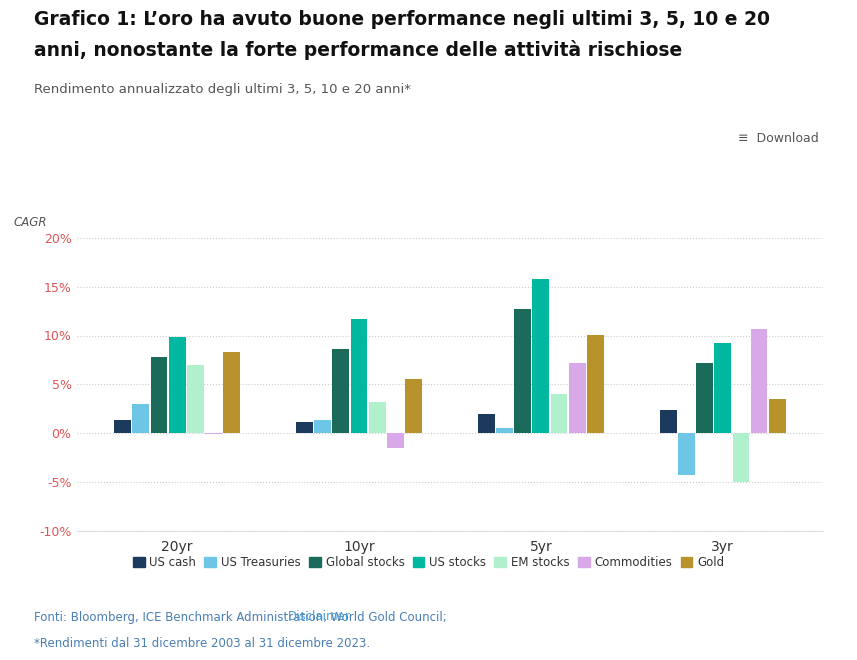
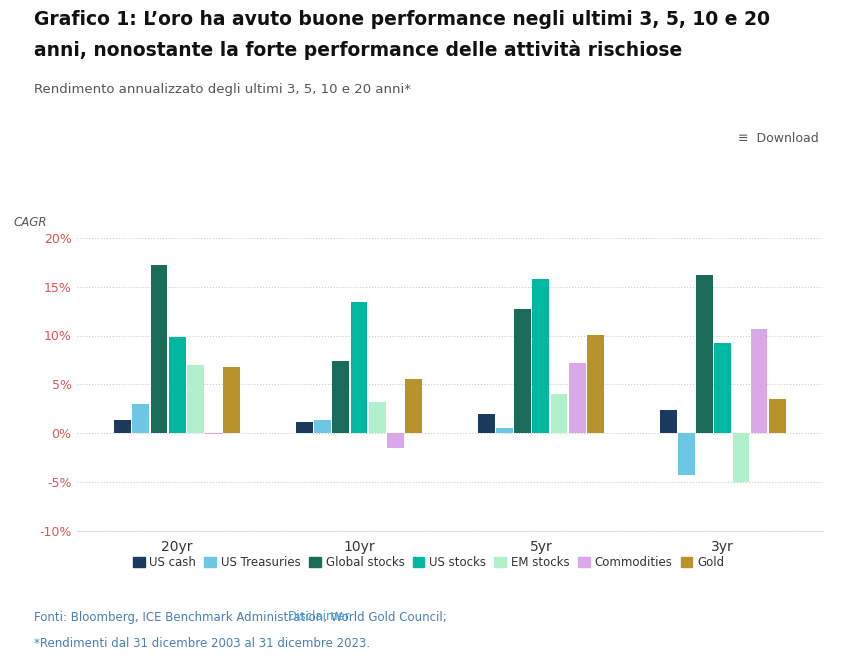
Global stocks/20yr: 7.8% -> 17.2%
Gold/20yr: 8.3% -> 6.8%
Global stocks/10yr: 8.6% -> 7.4%
US stocks/10yr: 11.7% -> 13.4%
Global stocks/3yr: 7.2% -> 16.2%
